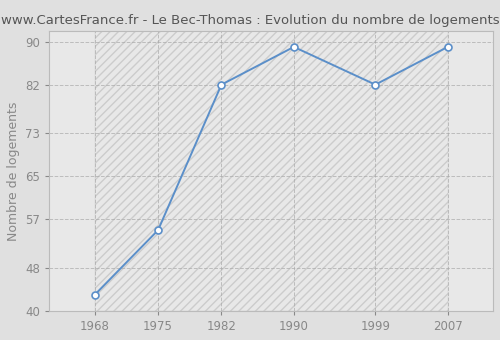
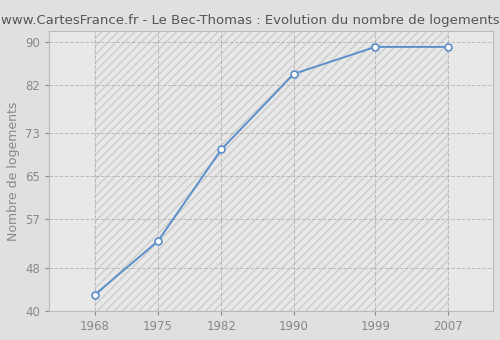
1975: 55 -> 53
1982: 82 -> 70
1990: 89 -> 84
1999: 82 -> 89
